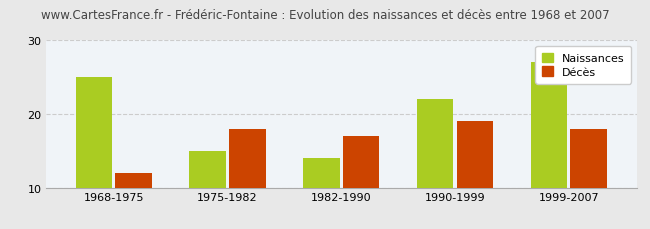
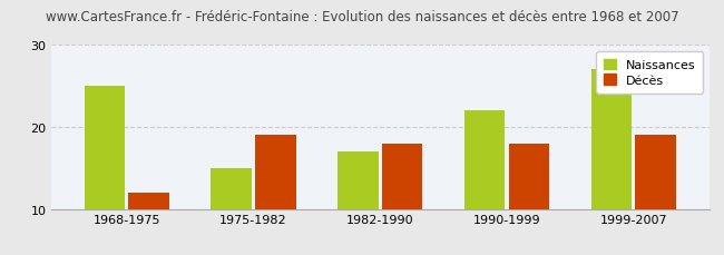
Décès/1975-1982: 18 -> 19
Naissances/1982-1990: 14 -> 17
Décès/1982-1990: 17 -> 18
Décès/1990-1999: 19 -> 18
Décès/1999-2007: 18 -> 19
